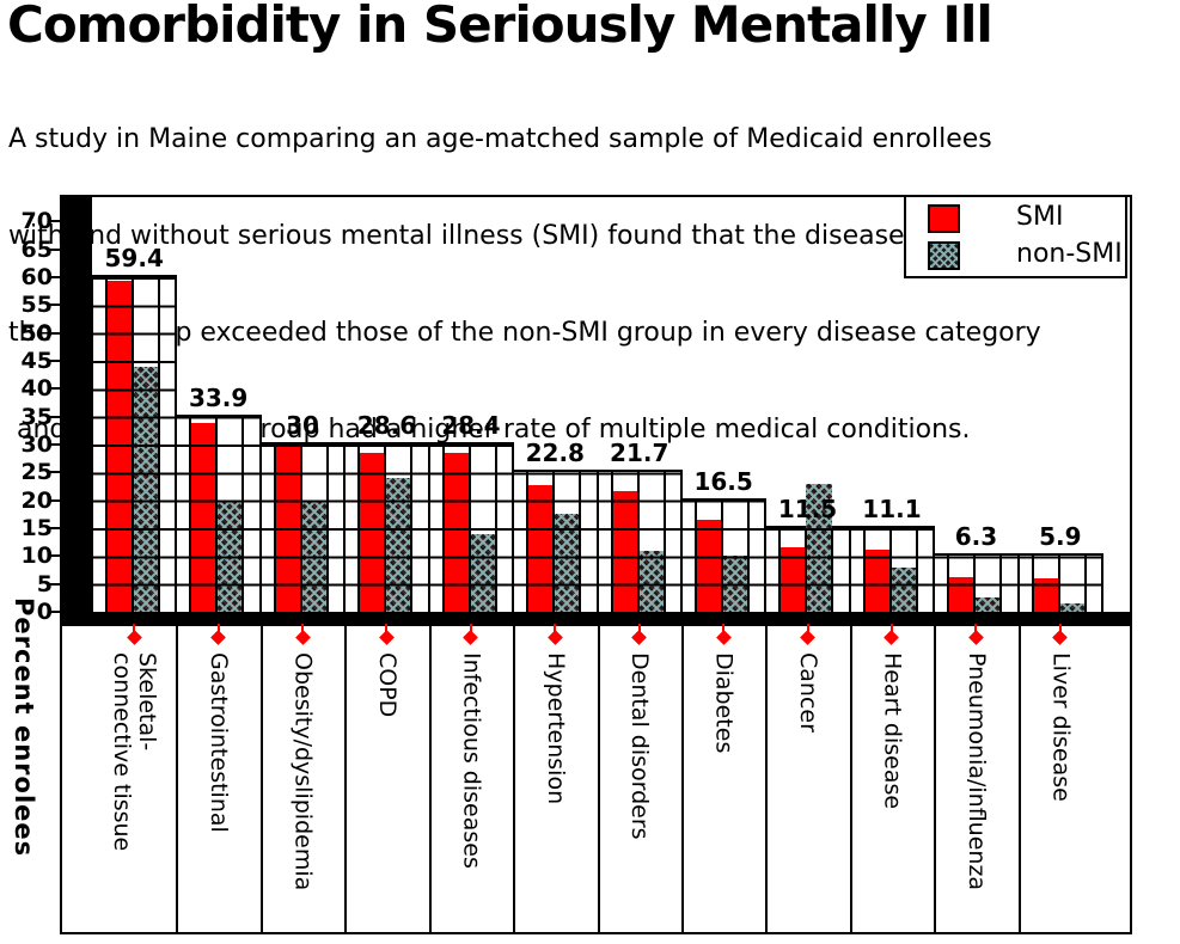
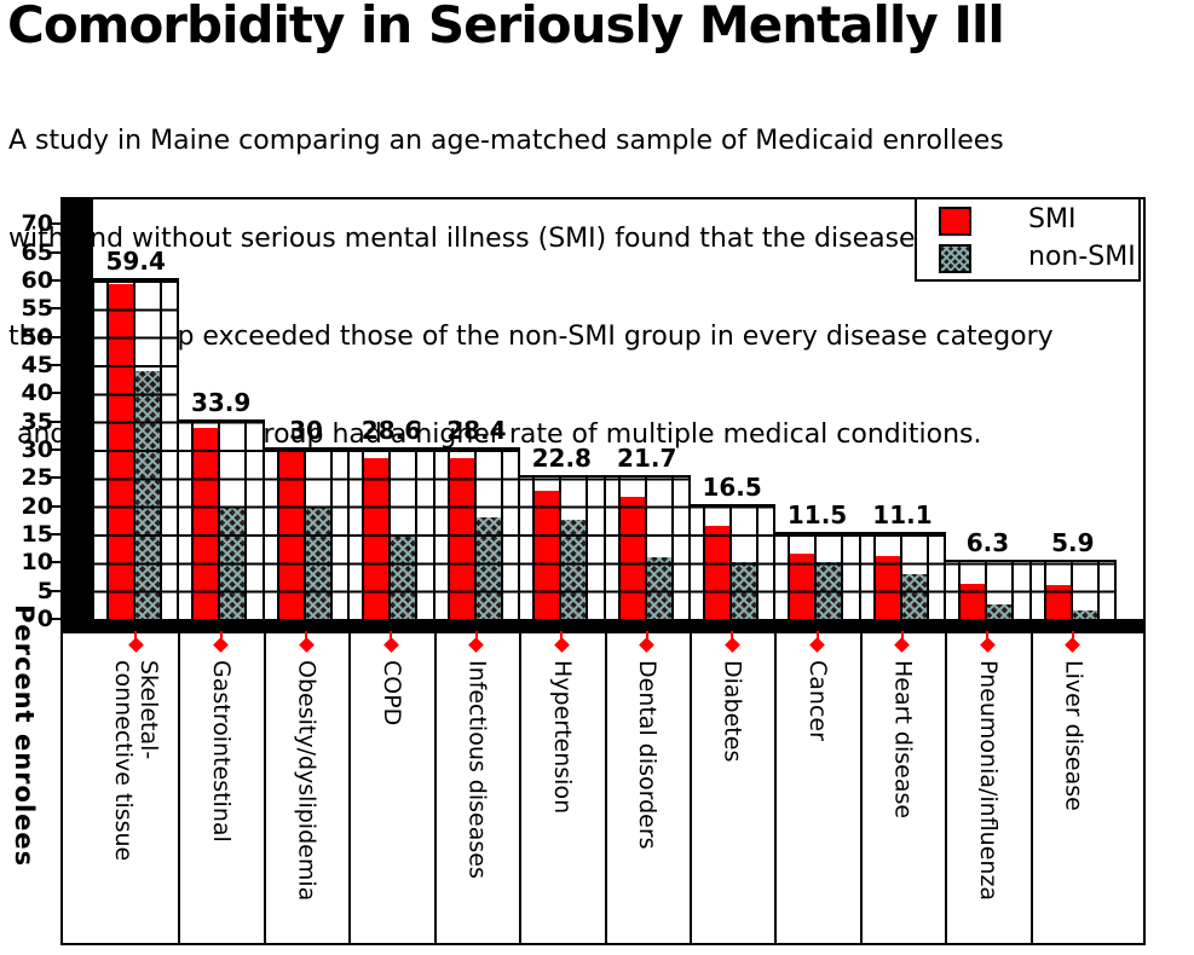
non-SMI/COPD: 24 -> 15
non-SMI/Infectious diseases: 14 -> 18
non-SMI/Cancer: 23 -> 10
